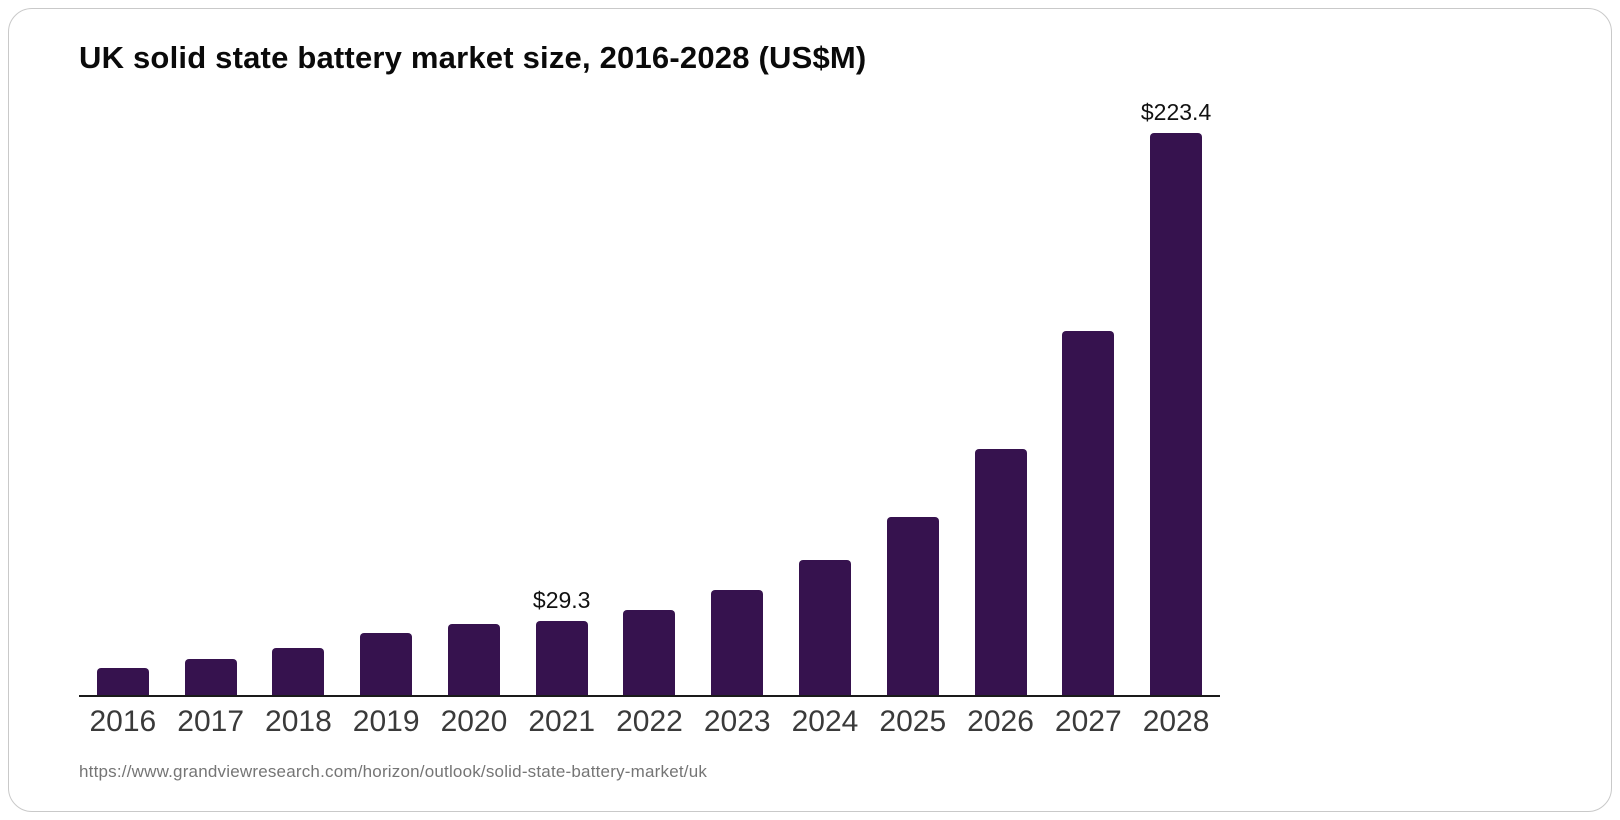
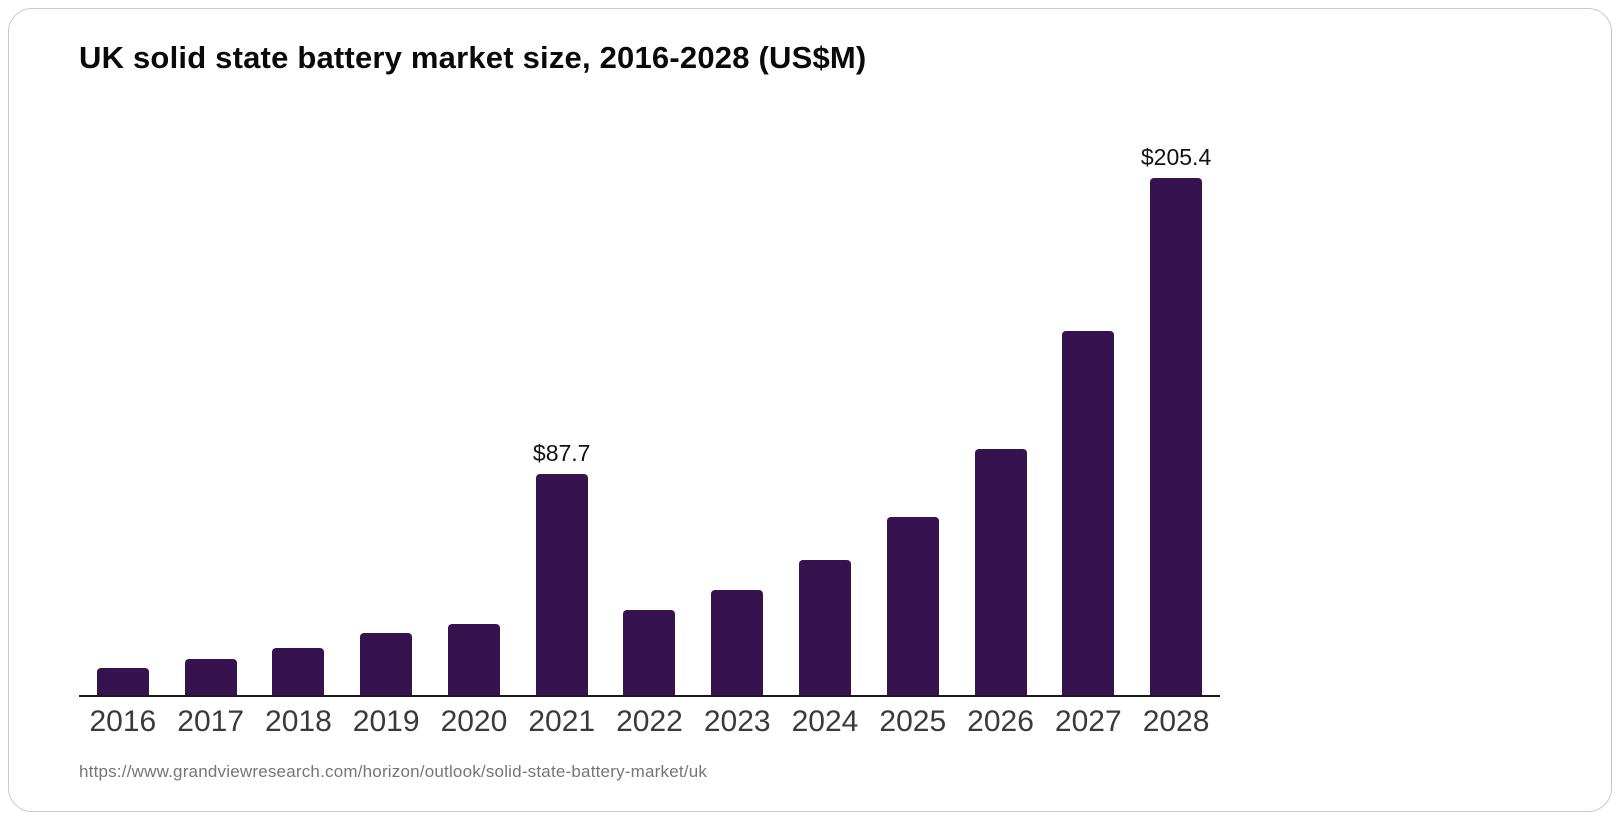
2021: $29.3 -> $87.7
2028: $223.4 -> $205.4
